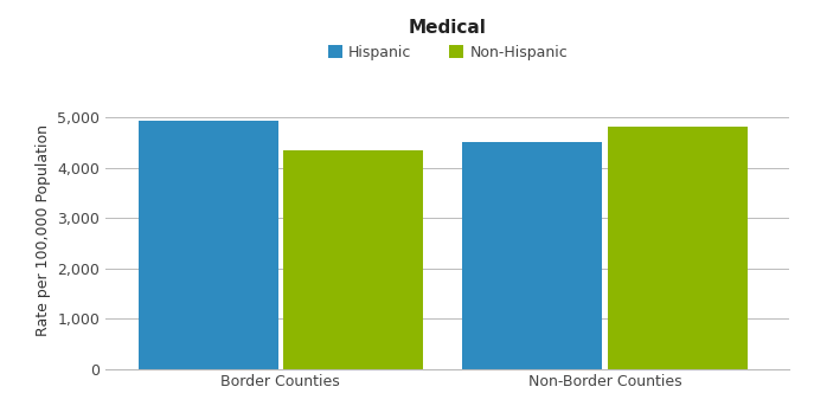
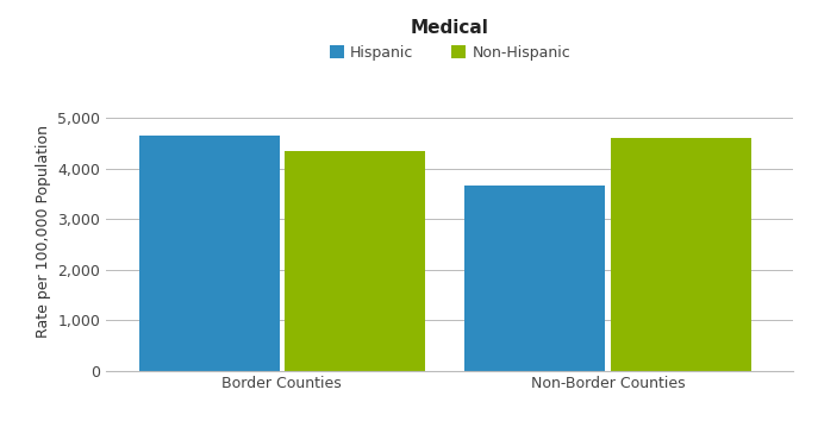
Hispanic/Border Counties: 4,930 -> 4,650
Hispanic/Non-Border Counties: 4,500 -> 3,650
Non-Hispanic/Non-Border Counties: 4,820 -> 4,600
